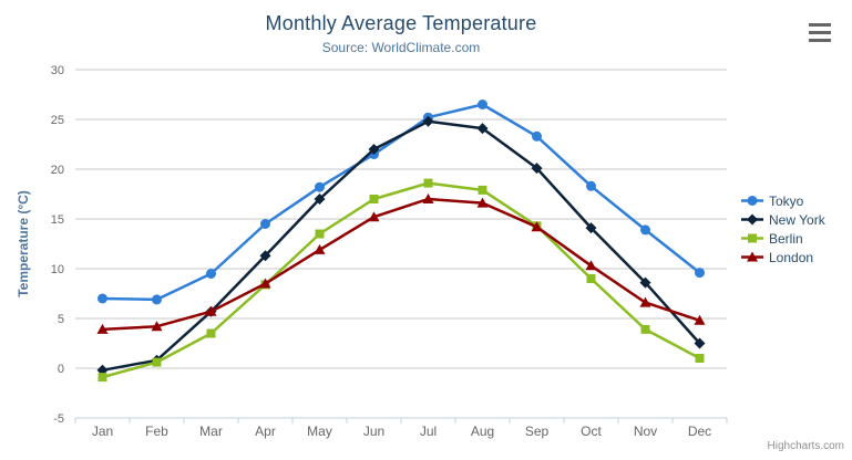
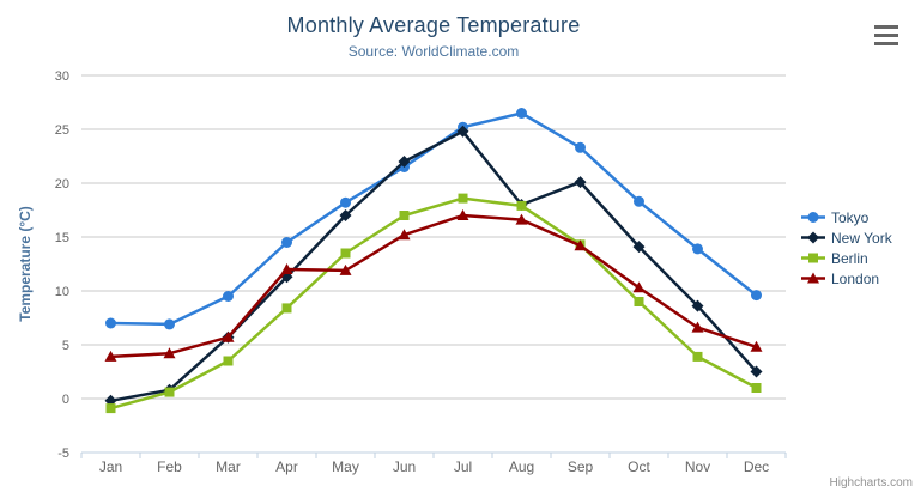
London/Apr: 8 -> 12
New York/Aug: 24 -> 18
